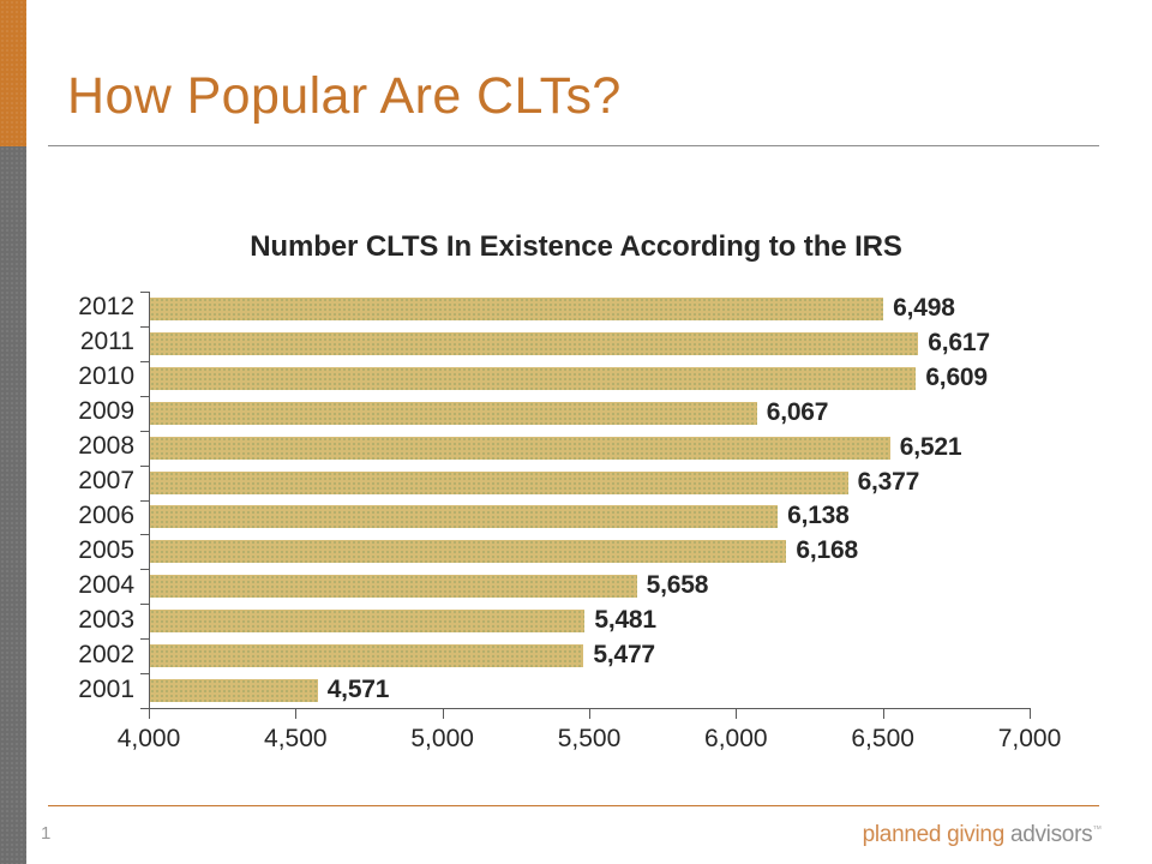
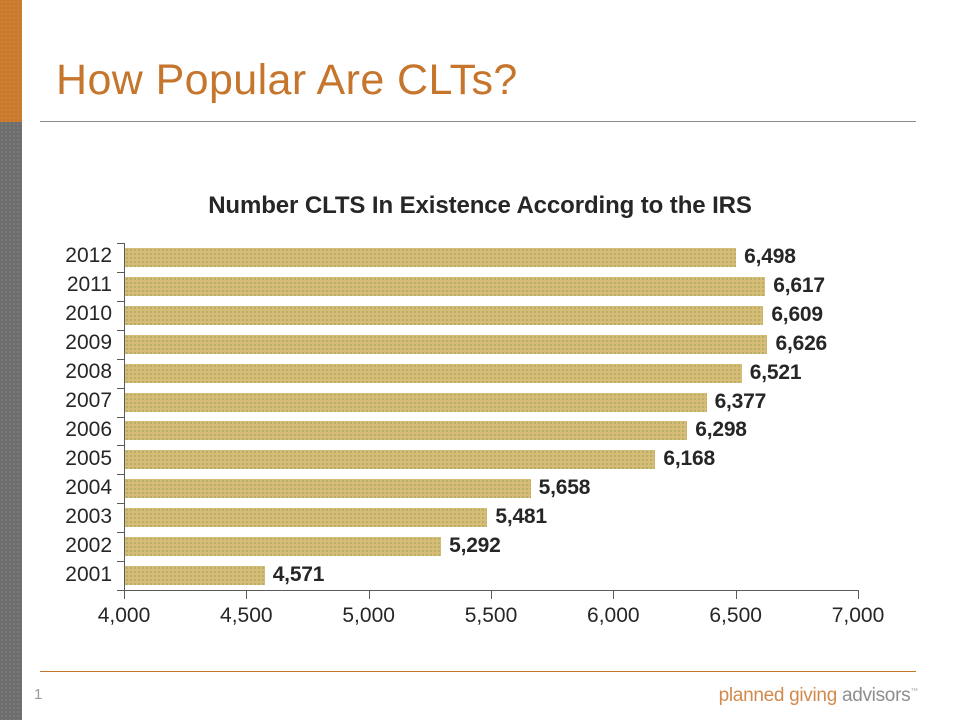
2009: 6,067 -> 6,626
2006: 6,138 -> 6,298
2002: 5,477 -> 5,292
